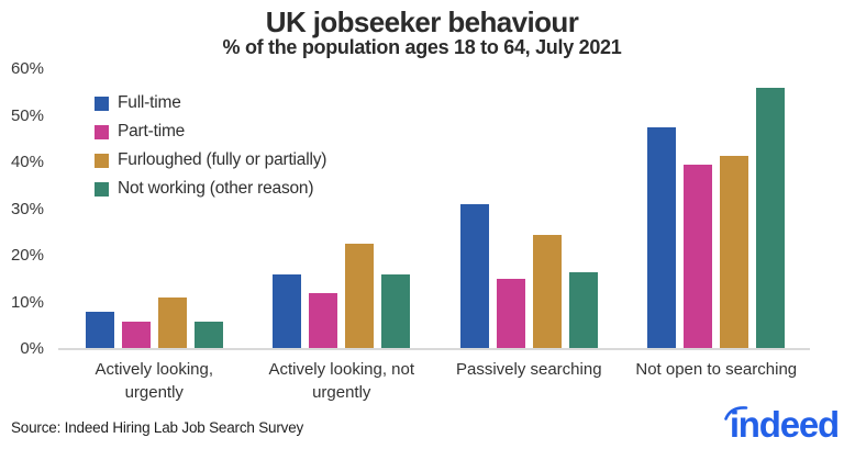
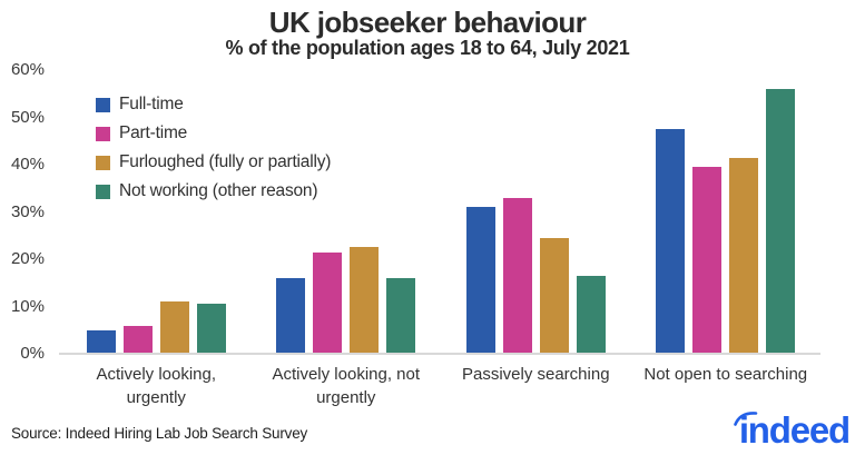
Full-time/Actively looking, urgently: 8% -> 5%
Not working (other reason)/Actively looking, urgently: 6% -> 10%
Part-time/Actively looking, not urgently: 12% -> 22%
Part-time/Passively searching: 15% -> 33%
